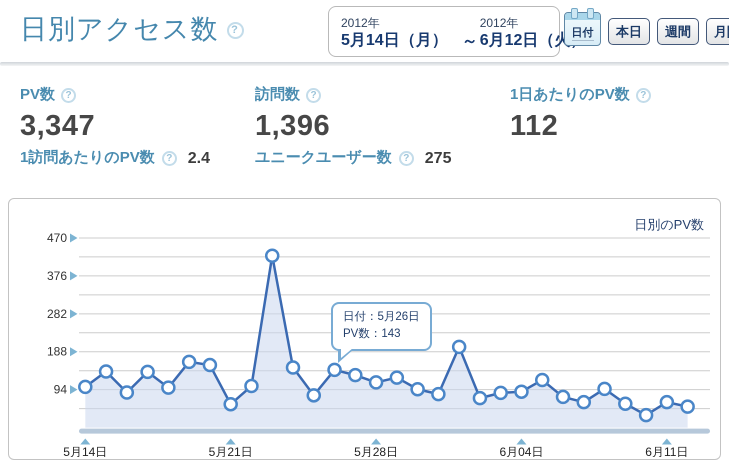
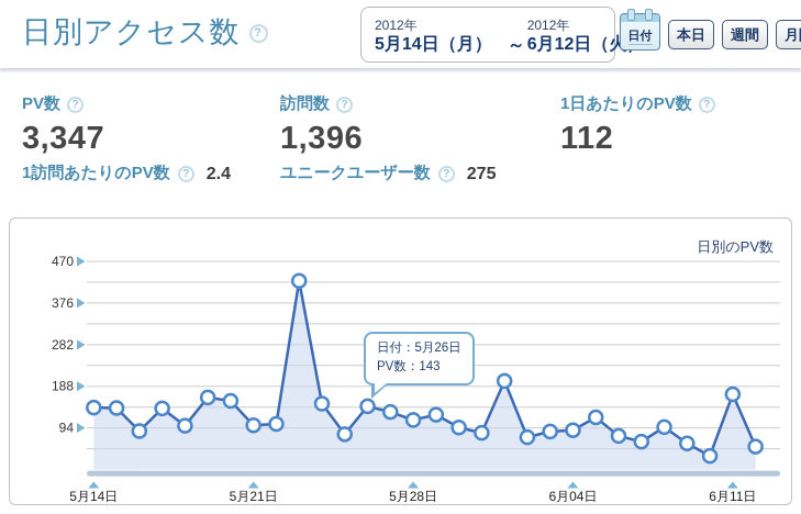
5月14日: 100 -> 140
5月21日: 60 -> 100
6月11日: 60 -> 170
